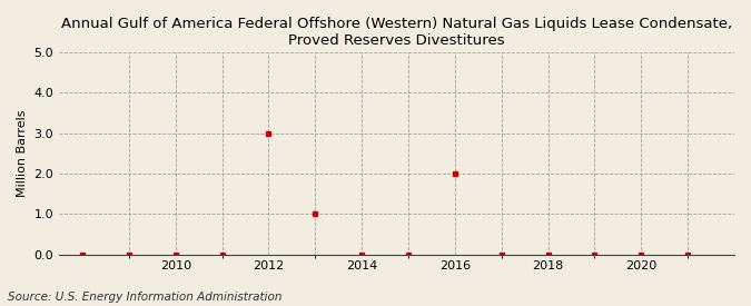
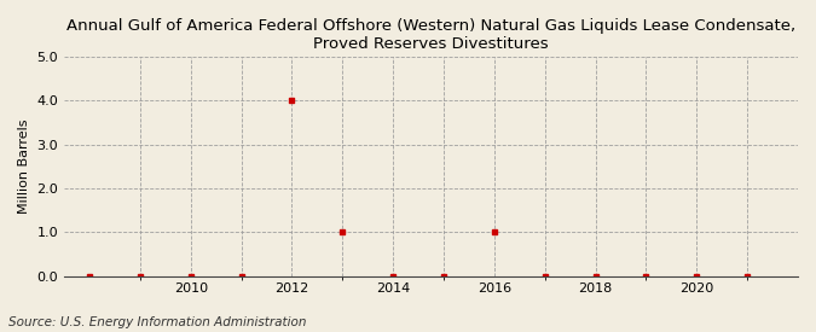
2012: 3 -> 4
2016: 2 -> 1
